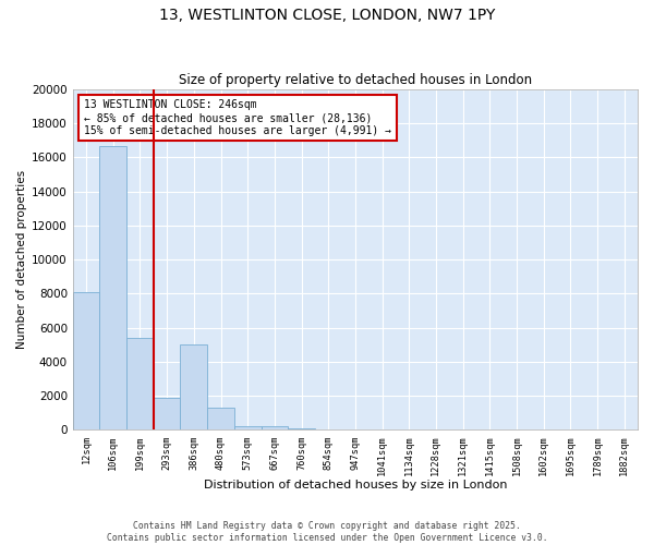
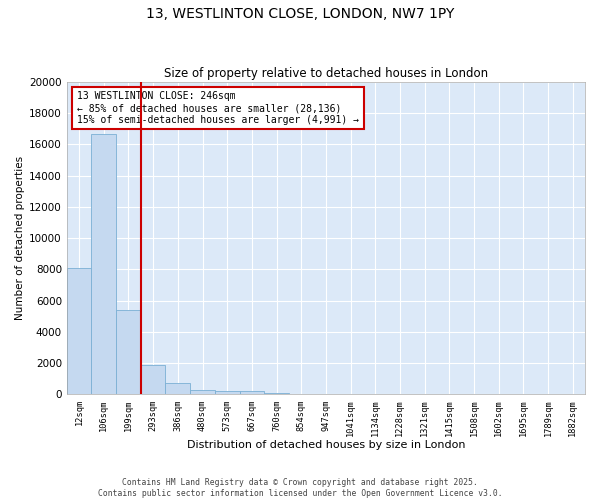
386sqm: 5000 -> 700
480sqm: 1300 -> 300
